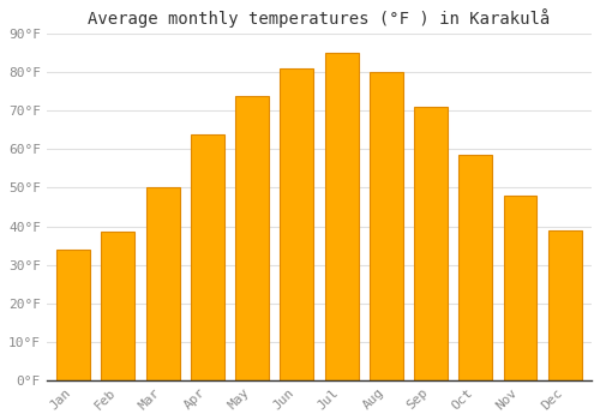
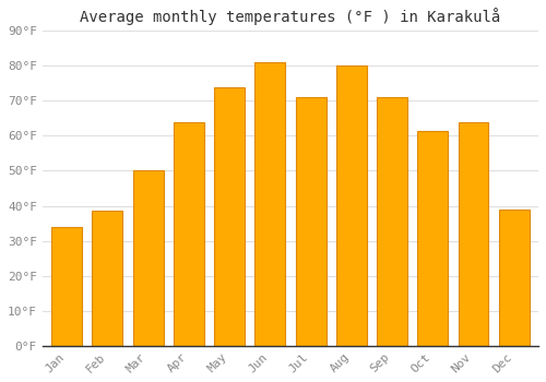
Jul: 85.0°F -> 71.0°F
Oct: 58.5°F -> 61.5°F
Nov: 48.0°F -> 64.0°F
